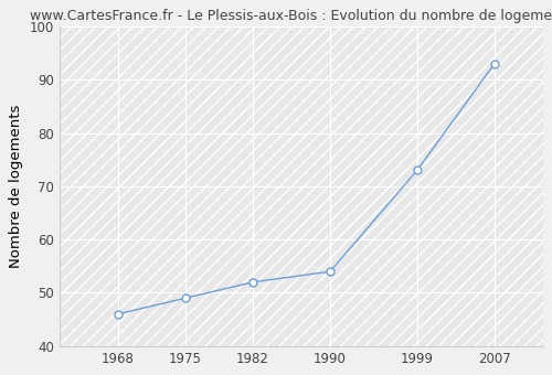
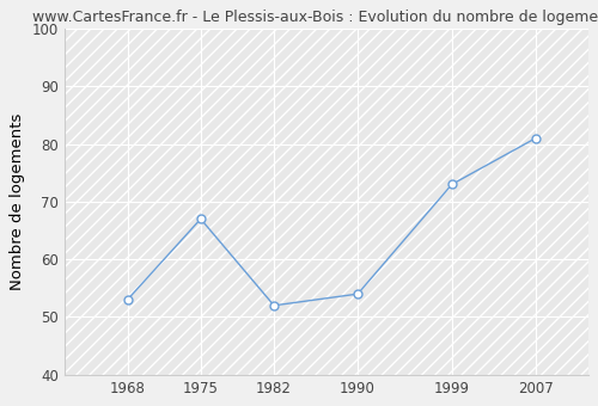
1968: 46 -> 53
1975: 49 -> 67
2007: 93 -> 81
